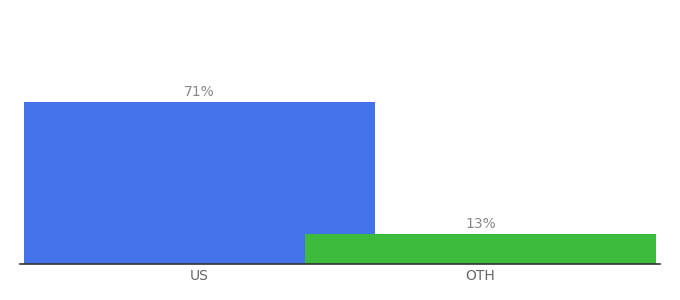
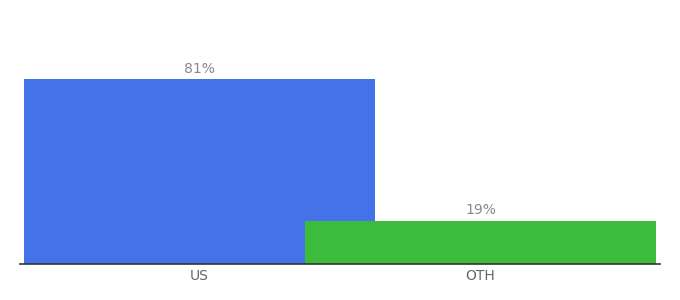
US: 71% -> 81%
OTH: 13% -> 19%
